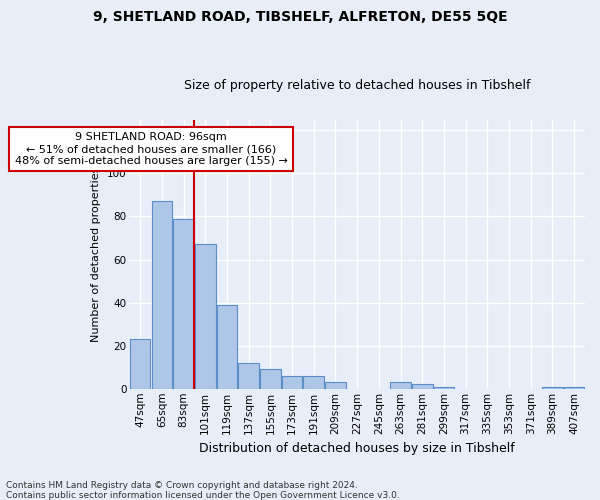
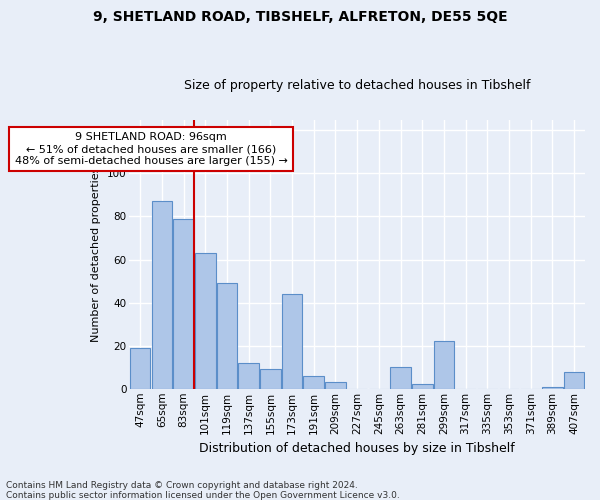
47sqm: 23 -> 19
101sqm: 67 -> 63
119sqm: 39 -> 49
173sqm: 6 -> 44
263sqm: 3 -> 10
299sqm: 1 -> 22
407sqm: 1 -> 8
